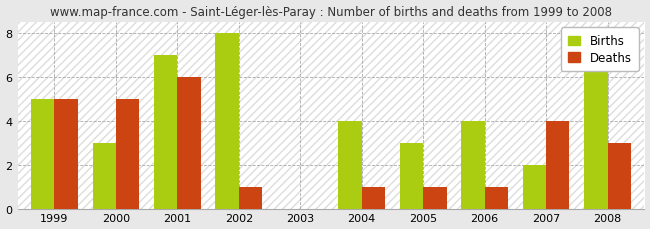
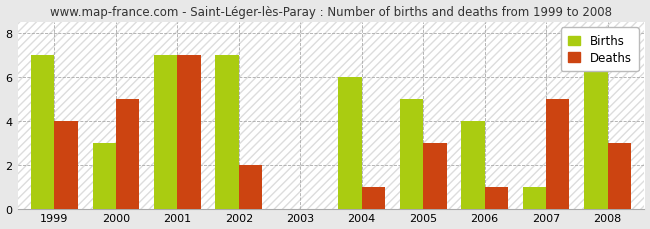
Births/1999: 5 -> 7
Deaths/1999: 5 -> 4
Deaths/2001: 6 -> 7
Births/2002: 8 -> 7
Deaths/2002: 1 -> 2
Births/2004: 4 -> 6
Births/2005: 3 -> 5
Deaths/2005: 1 -> 3
Births/2007: 2 -> 1
Deaths/2007: 4 -> 5
